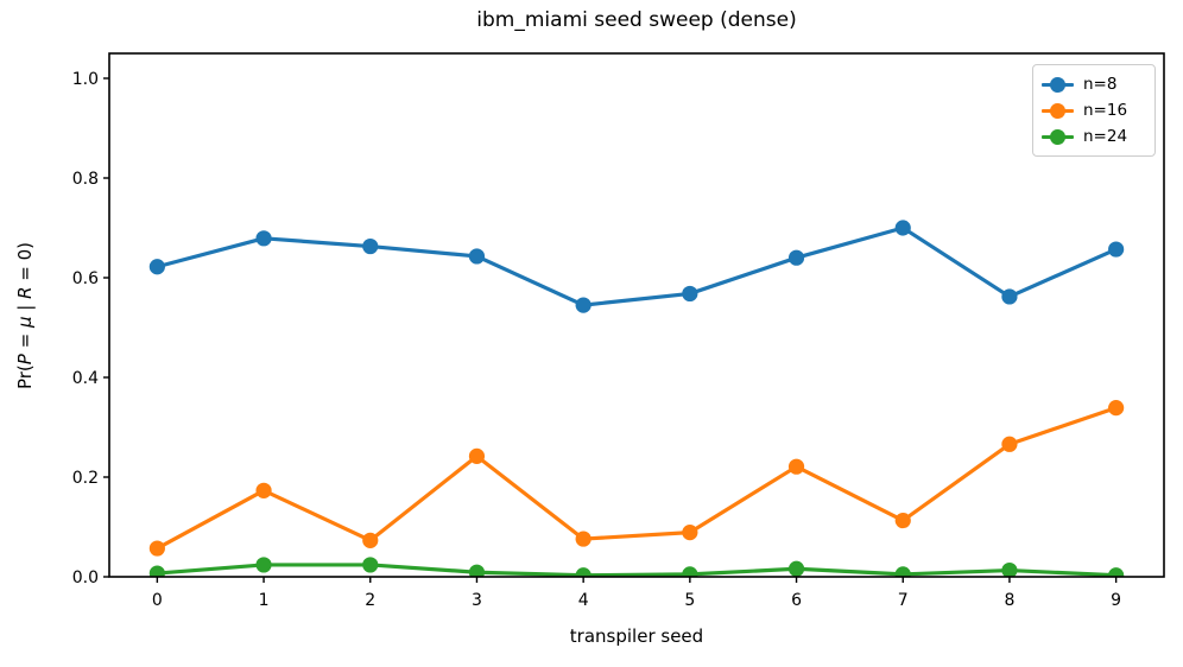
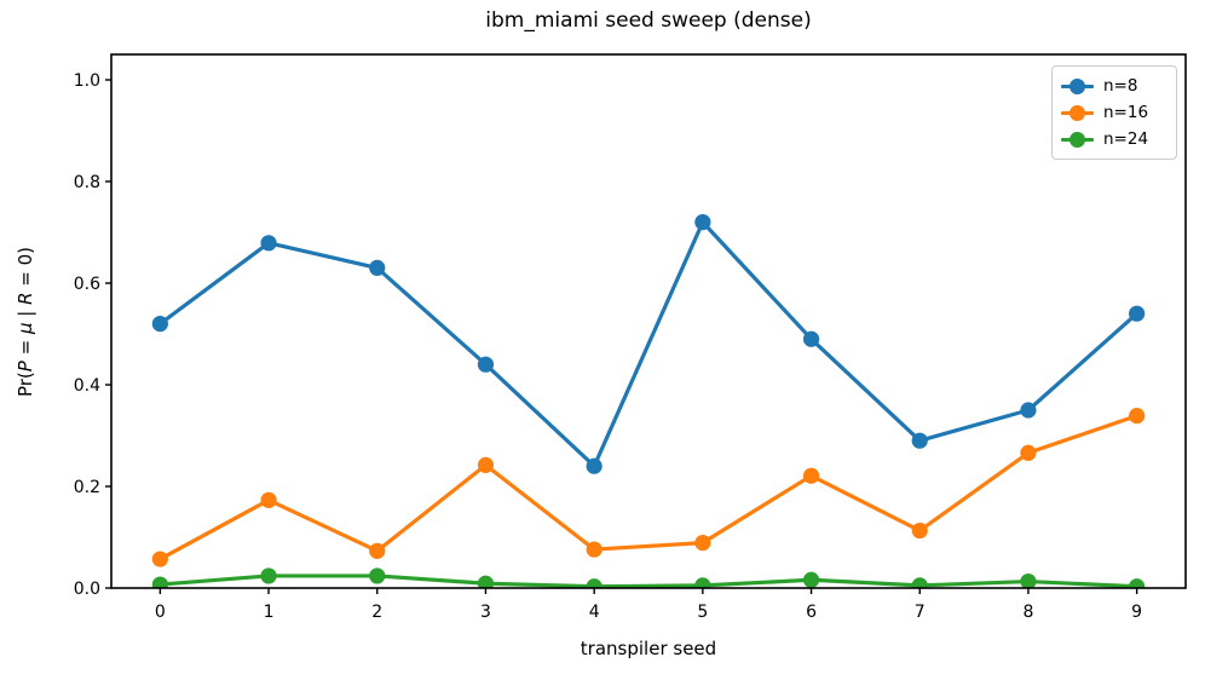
n=8/0: 0.62 -> 0.52
n=8/2: 0.66 -> 0.63
n=8/3: 0.64 -> 0.44
n=8/4: 0.55 -> 0.24
n=8/5: 0.57 -> 0.72
n=8/6: 0.64 -> 0.49
n=8/7: 0.70 -> 0.29
n=8/8: 0.56 -> 0.35
n=8/9: 0.66 -> 0.54
